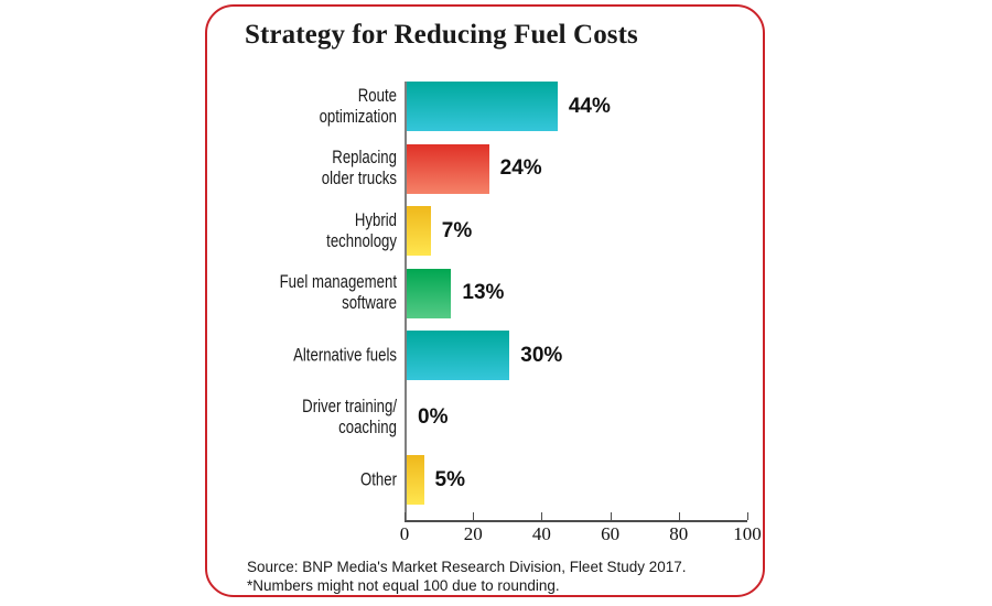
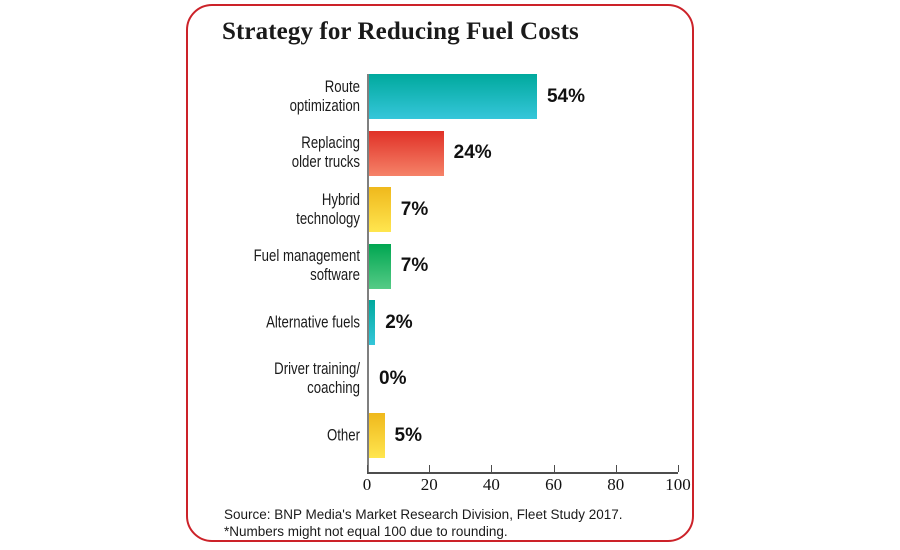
Route optimization: 44% -> 54%
Fuel management software: 13% -> 7%
Alternative fuels: 30% -> 2%
